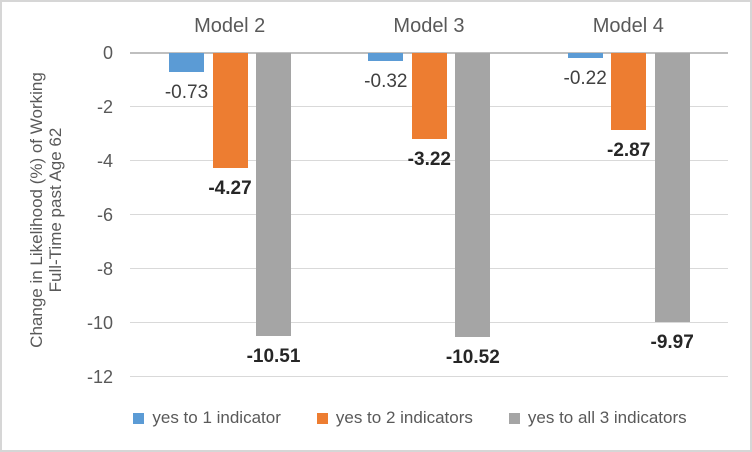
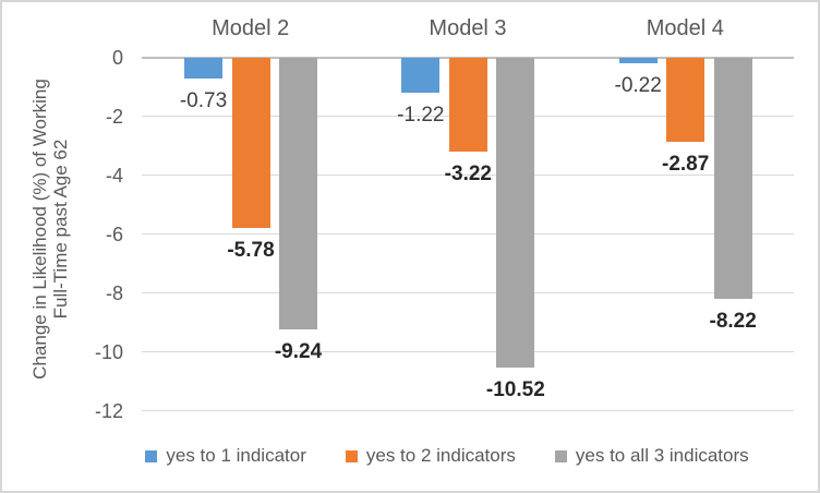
yes to 2 indicators/Model 2: -4.27 -> -5.78
yes to all 3 indicators/Model 2: -10.51 -> -9.24
yes to 1 indicator/Model 3: -0.32 -> -1.22
yes to all 3 indicators/Model 4: -9.97 -> -8.22
